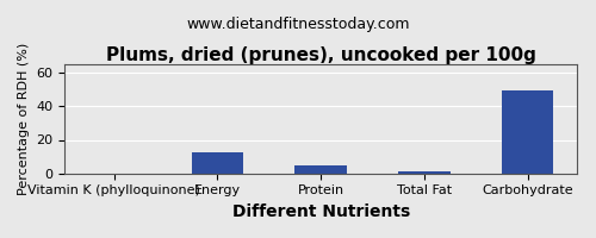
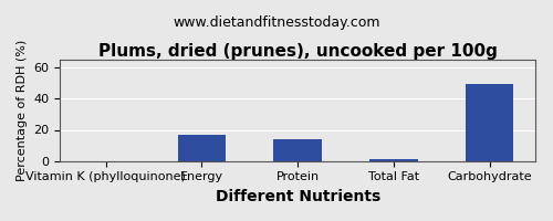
Energy: 12 -> 17
Protein: 5 -> 14
